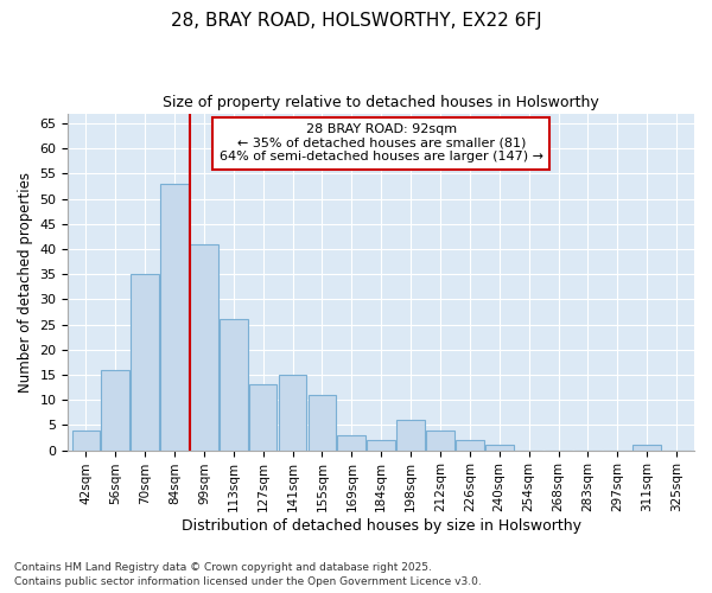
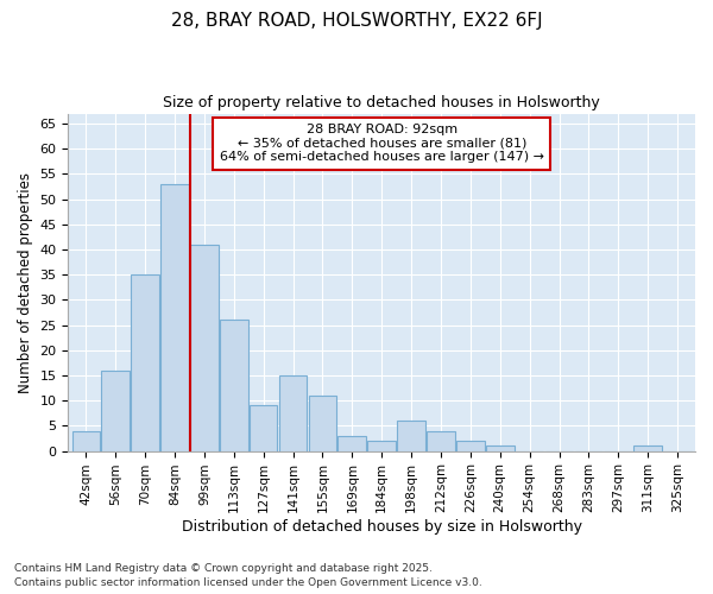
127sqm: 13 -> 9
